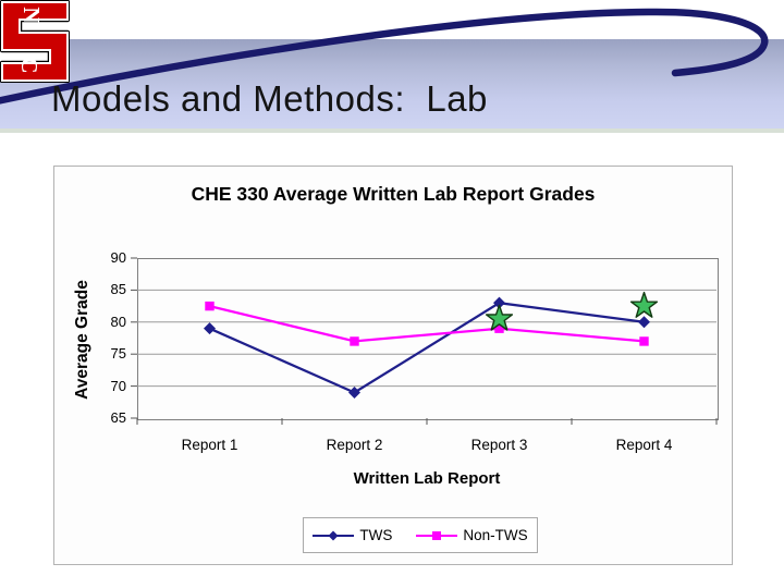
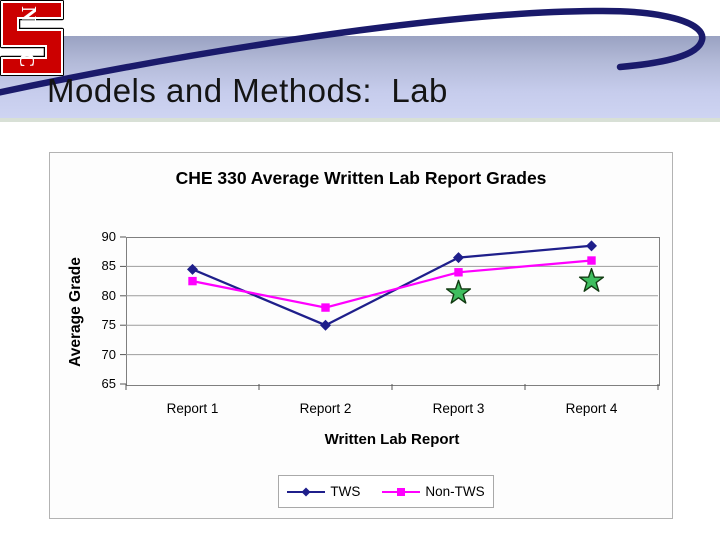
TWS/Report 1: 79 -> 84
TWS/Report 2: 69 -> 75
Non-TWS/Report 2: 77 -> 78
TWS/Report 3: 83 -> 86
Non-TWS/Report 3: 79 -> 84
TWS/Report 4: 80 -> 88
Non-TWS/Report 4: 77 -> 86
